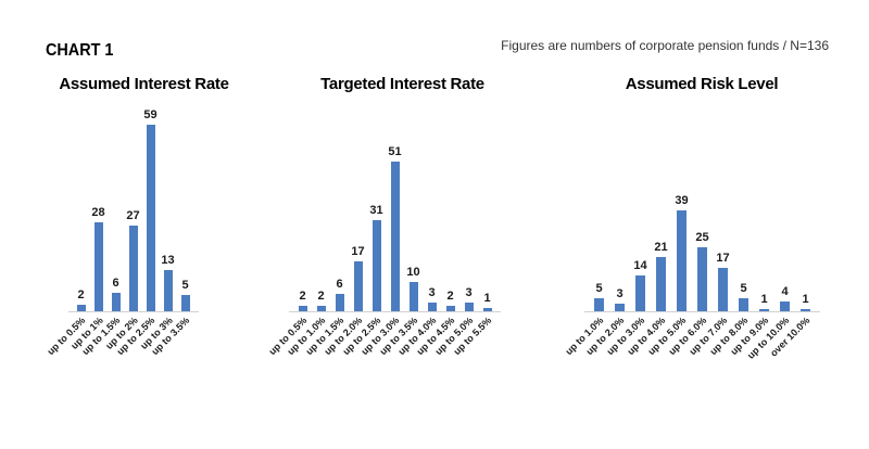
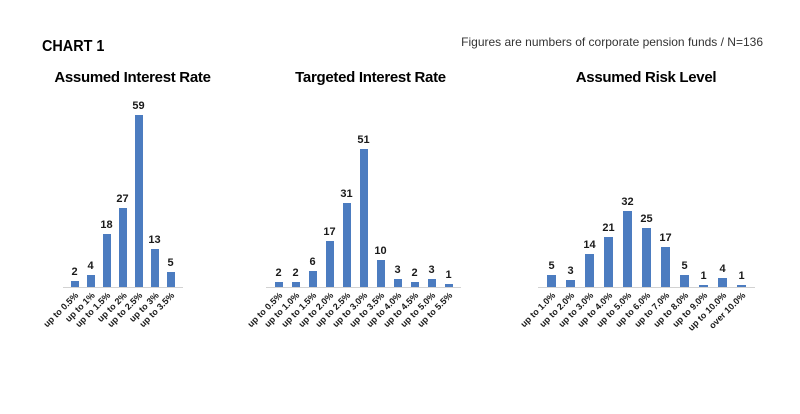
Assumed Interest Rate/up to 1%: 28 -> 4
Assumed Interest Rate/up to 1.5%: 6 -> 18
Assumed Risk Level/up to 5.0%: 39 -> 32
